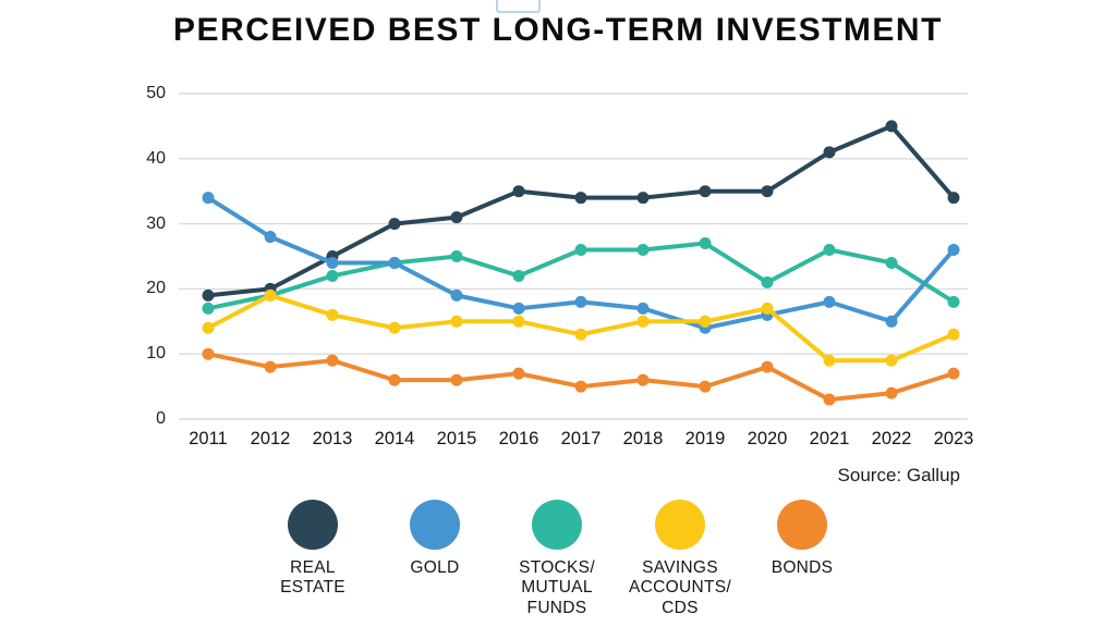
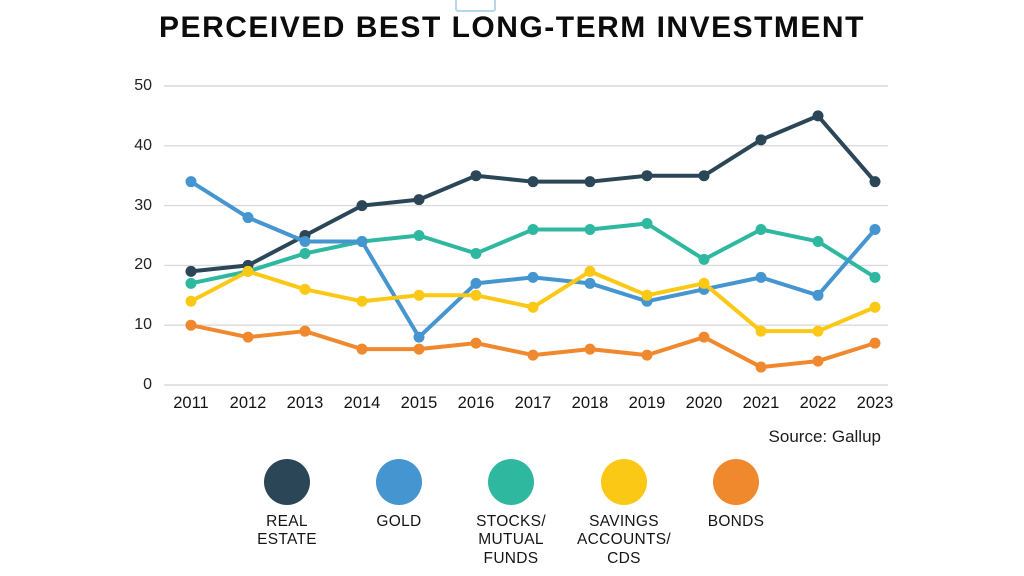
GOLD/2015: 19 -> 8
SAVINGS ACCOUNTS/ CDS/2018: 15 -> 19
